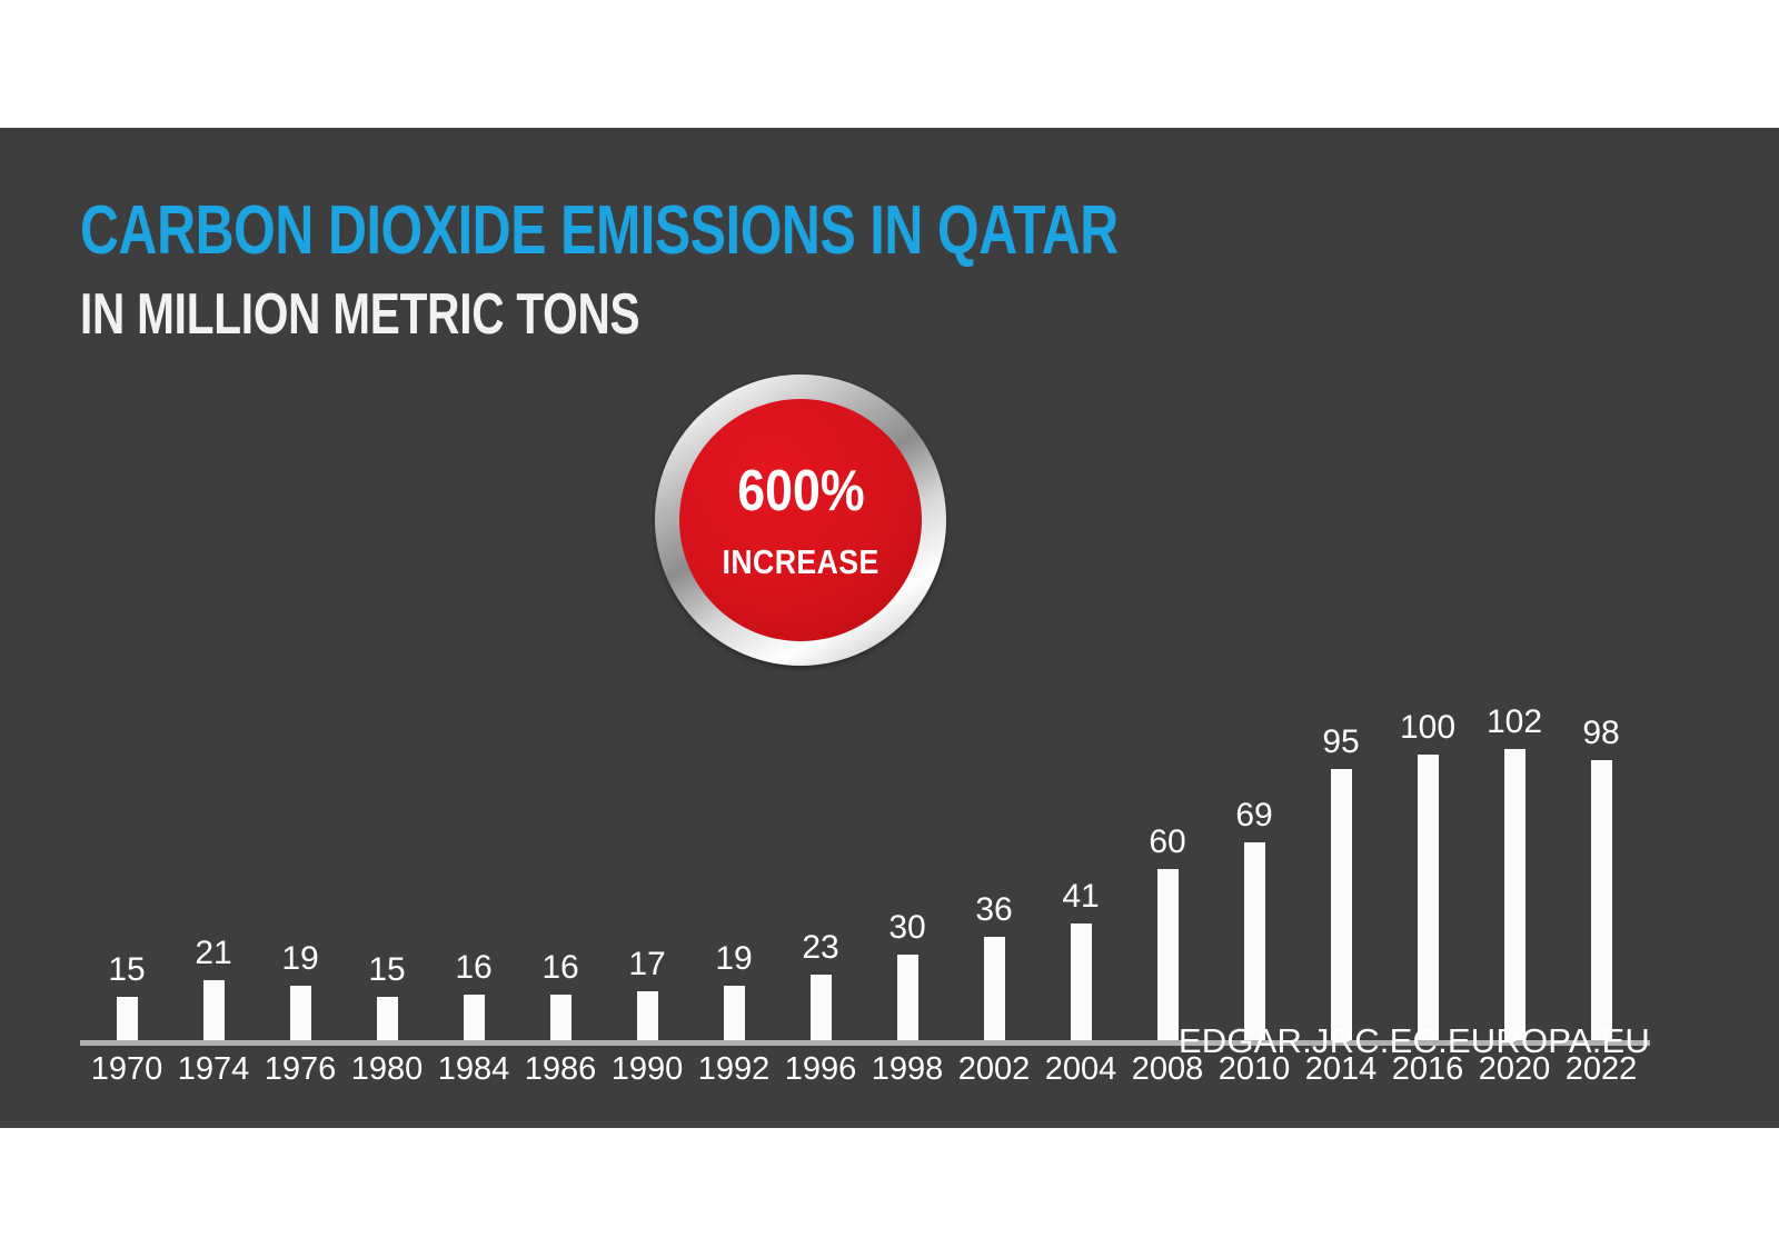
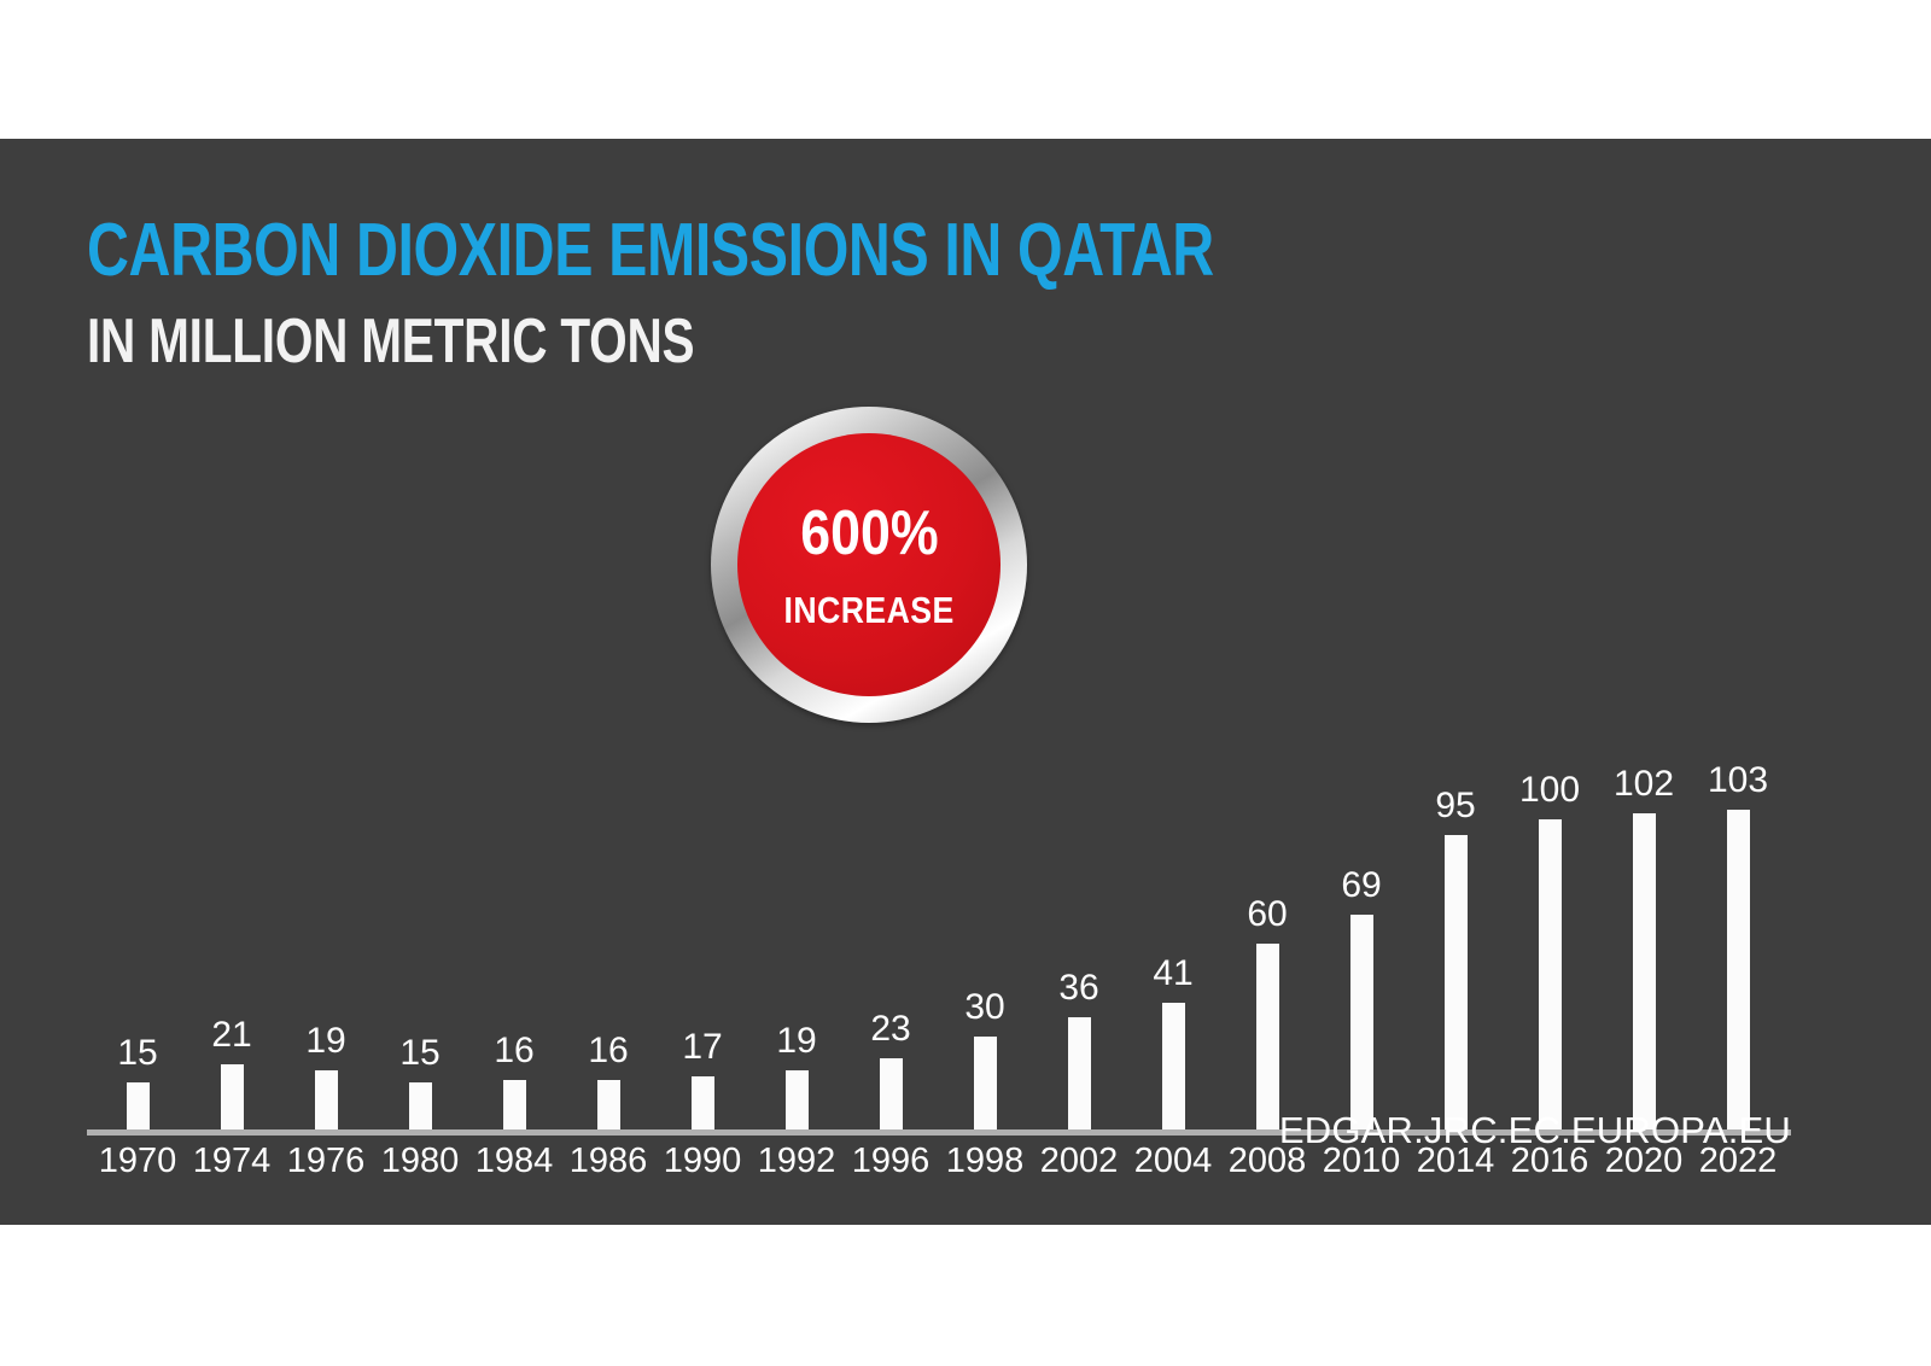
2022: 98 -> 103
